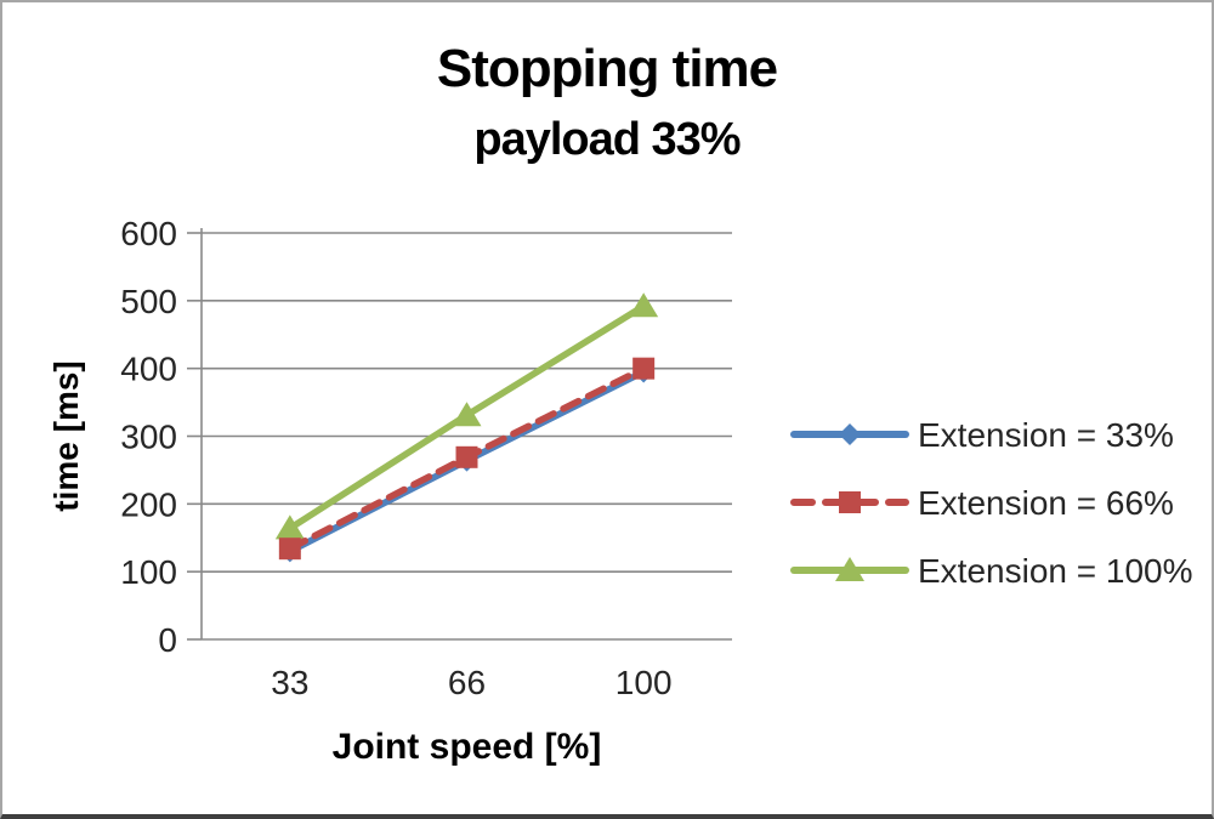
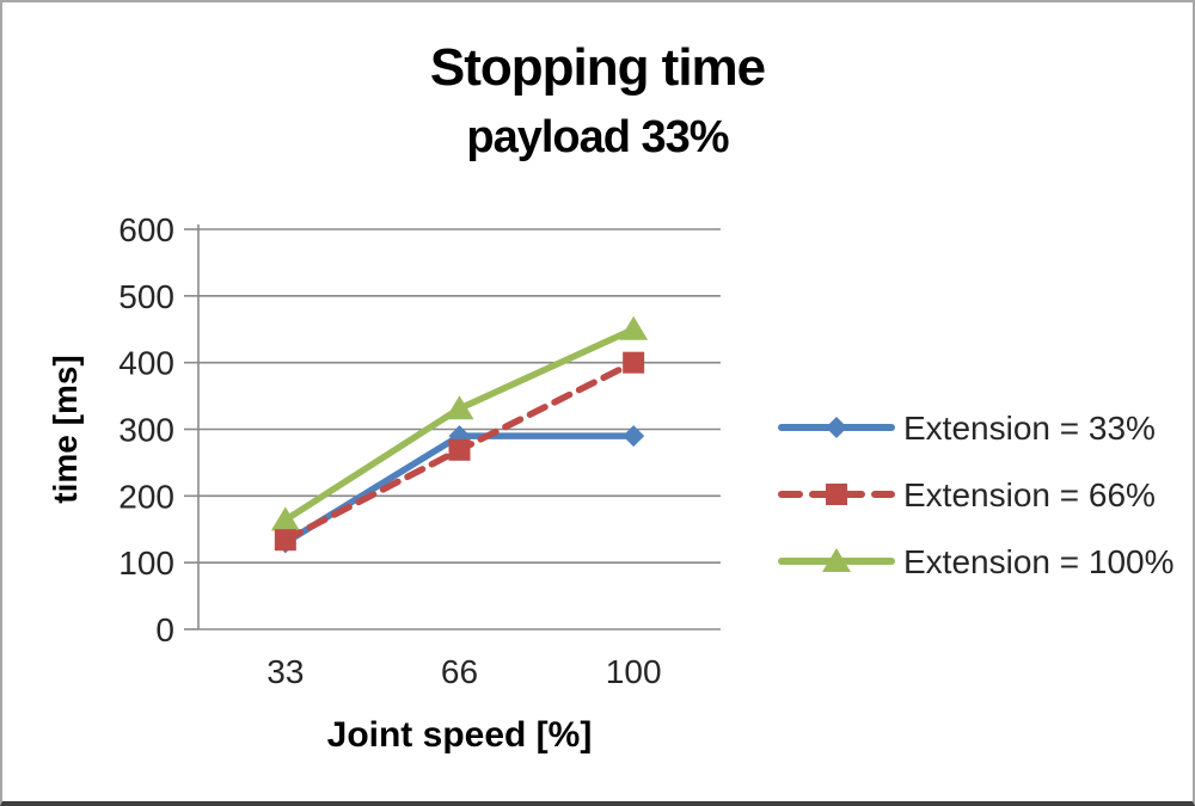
Extension = 33%/66: 260 -> 290
Extension = 33%/100: 400 -> 290
Extension = 100%/100: 490 -> 450
